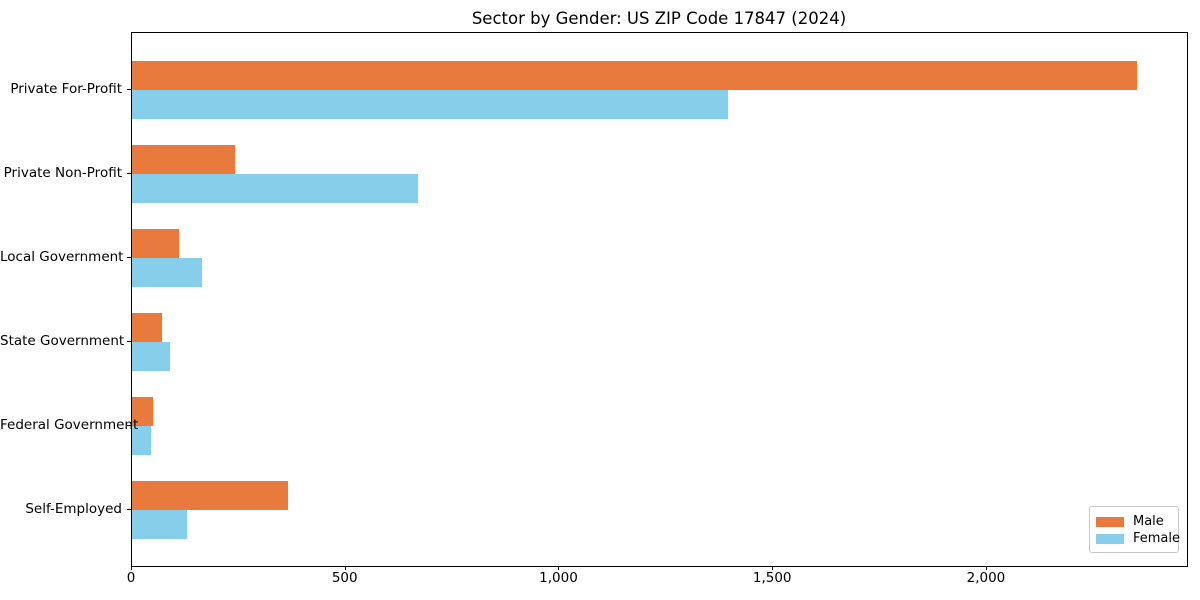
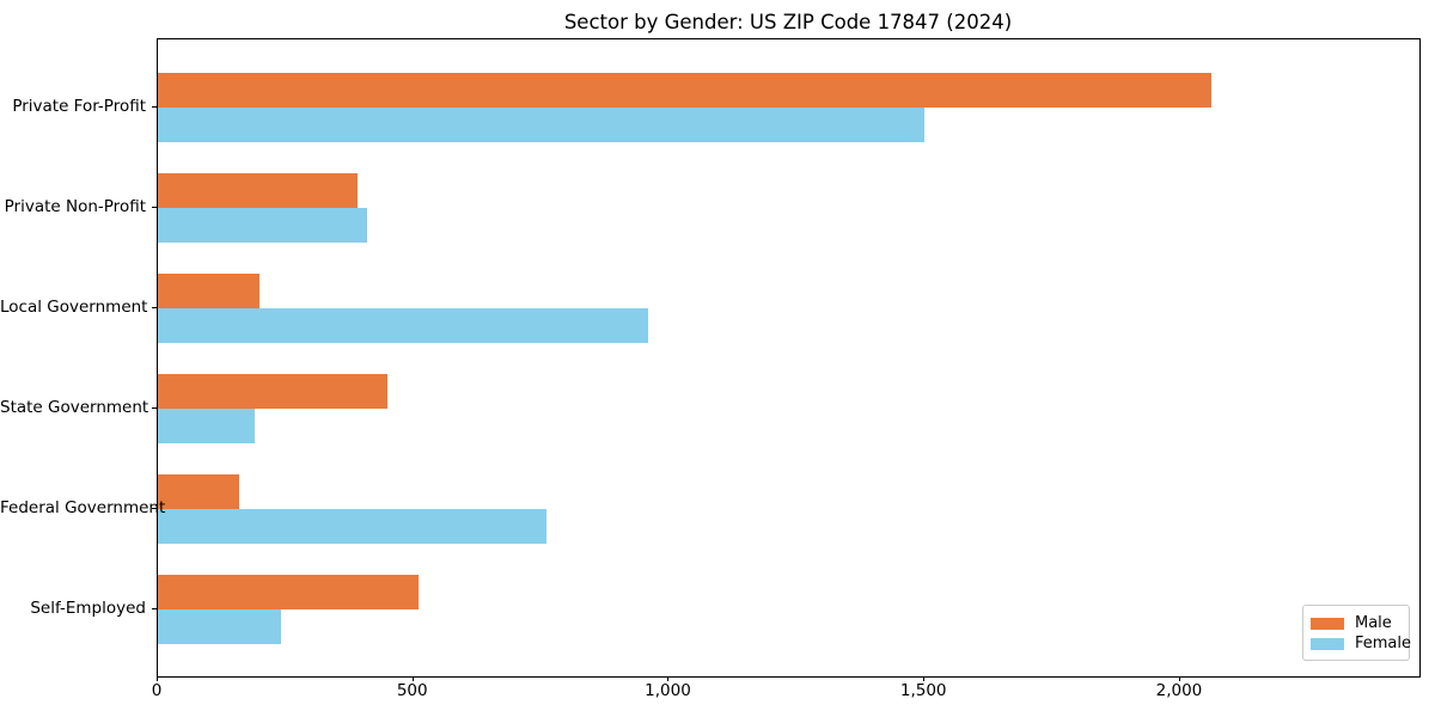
Male/Private For-Profit: 2350 -> 2060
Female/Private For-Profit: 1400 -> 1500
Male/Private Non-Profit: 240 -> 390
Female/Private Non-Profit: 670 -> 410
Male/Local Government: 110 -> 200
Female/Local Government: 160 -> 960
Male/State Government: 70 -> 450
Female/State Government: 90 -> 190
Male/Federal Government: 50 -> 160
Female/Federal Government: 40 -> 760
Male/Self-Employed: 360 -> 510
Female/Self-Employed: 130 -> 240
